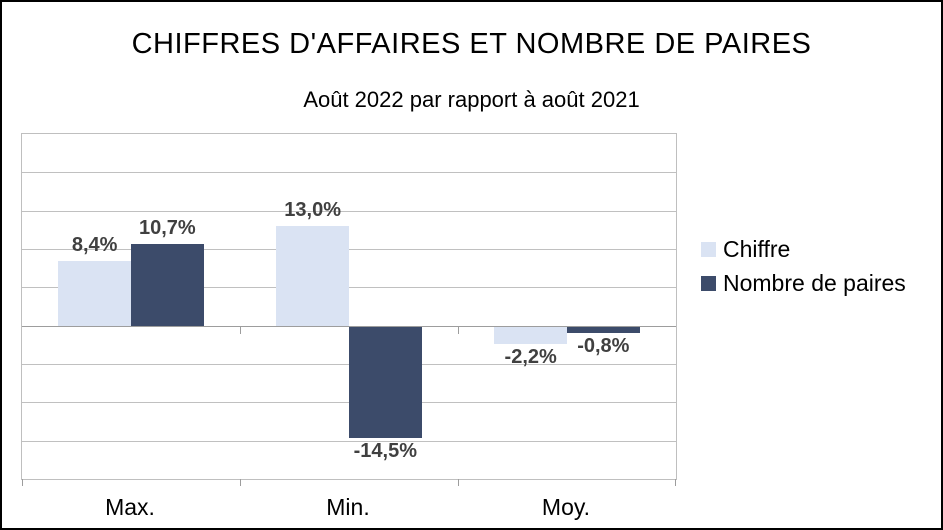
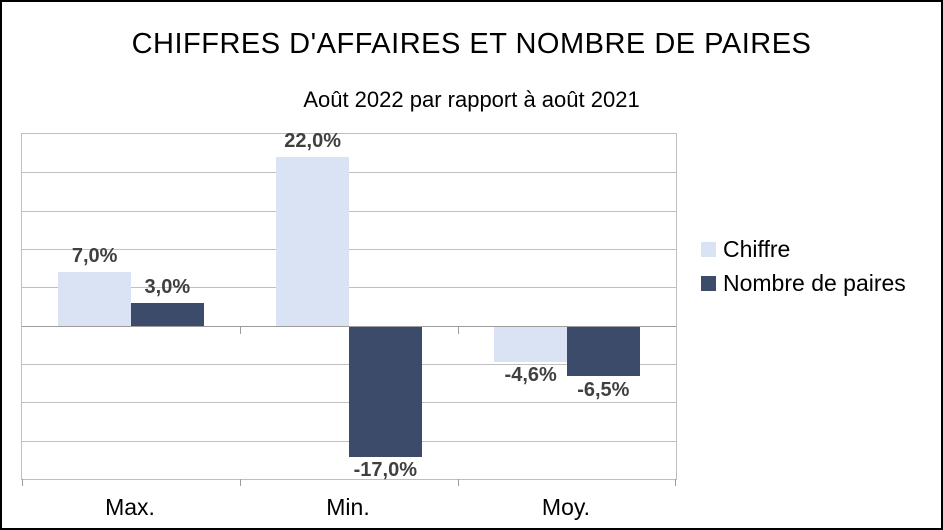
Chiffre/Max.: 8,4% -> 7,0%
Nombre de paires/Max.: 10,7% -> 3,0%
Chiffre/Min.: 13,0% -> 22,0%
Nombre de paires/Min.: -14,5% -> -17,0%
Chiffre/Moy.: -2,2% -> -4,6%
Nombre de paires/Moy.: -0,8% -> -6,5%
